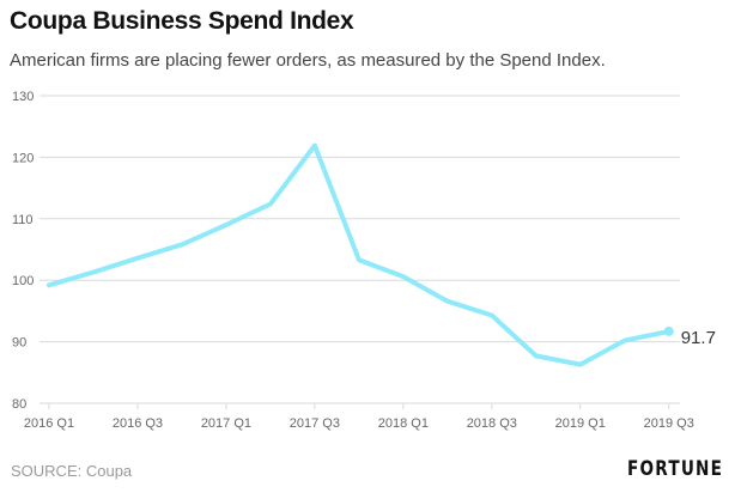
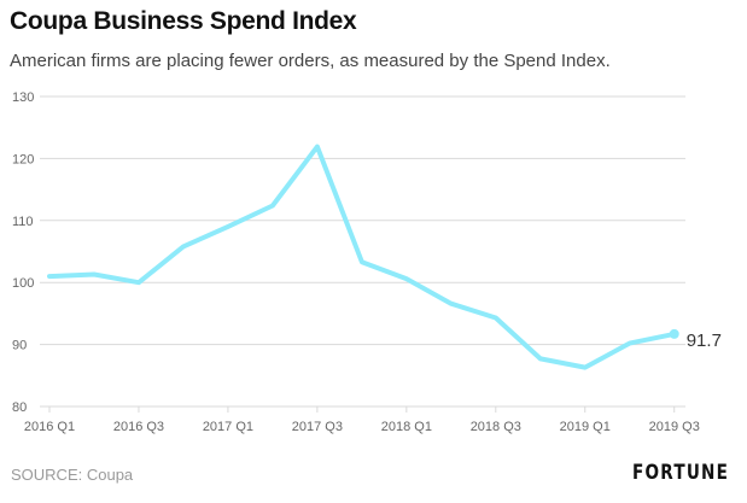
2016 Q1: 99 -> 101
2016 Q3: 104 -> 100
